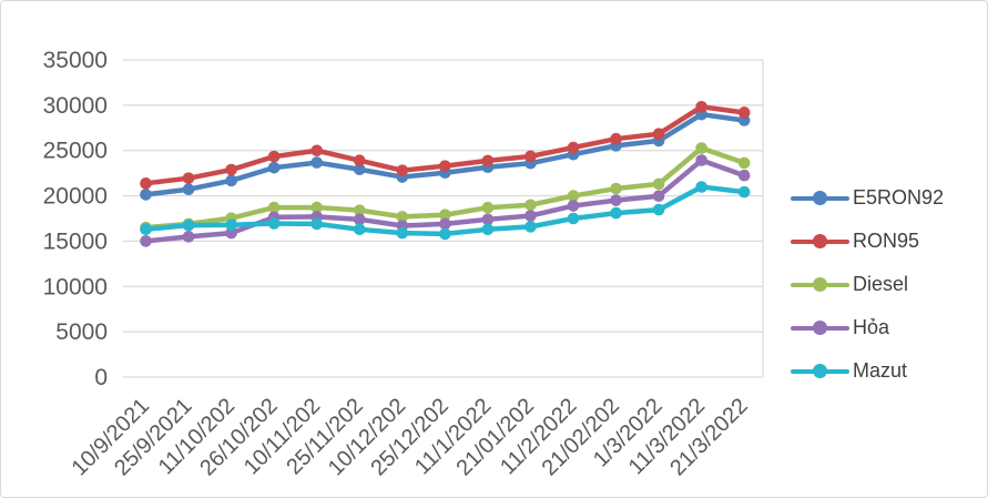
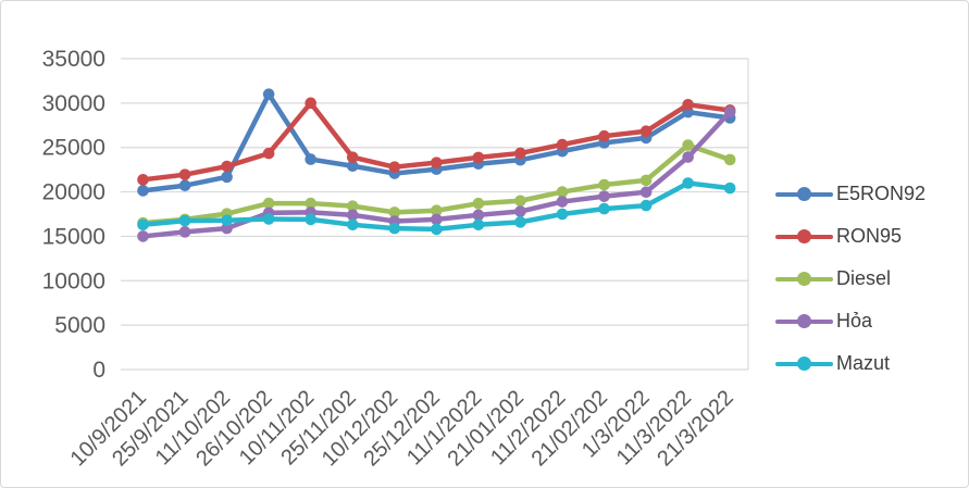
E5RON92/26/10/202: 23000 -> 31000
RON95/10/11/202: 25000 -> 30000
Hỏa/21/3/2022: 22000 -> 29000
